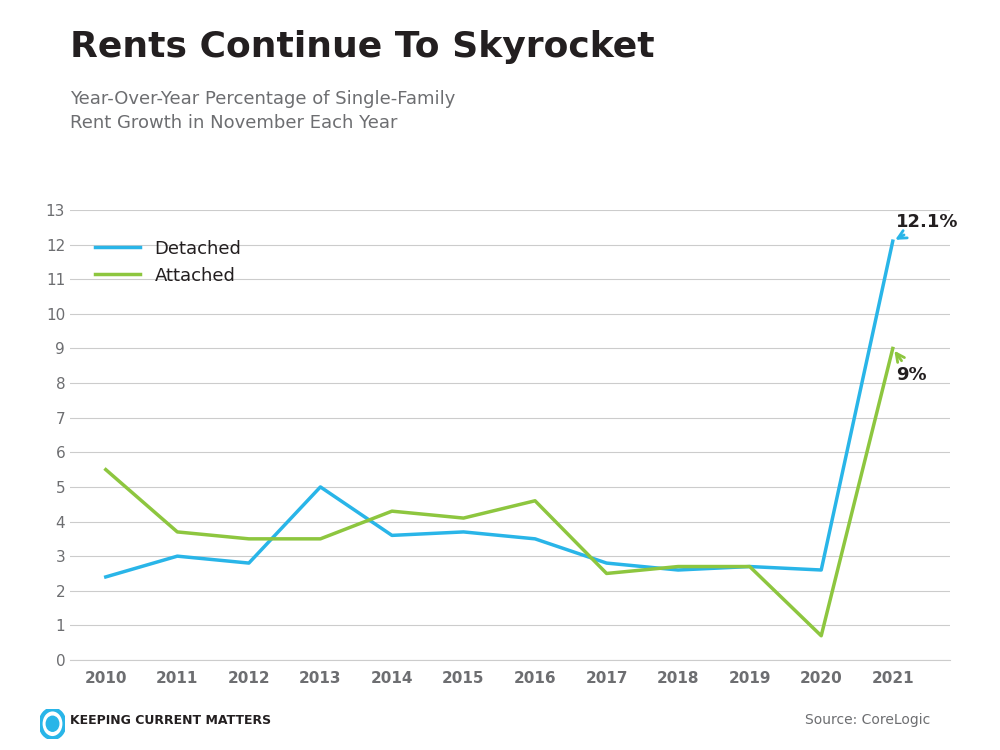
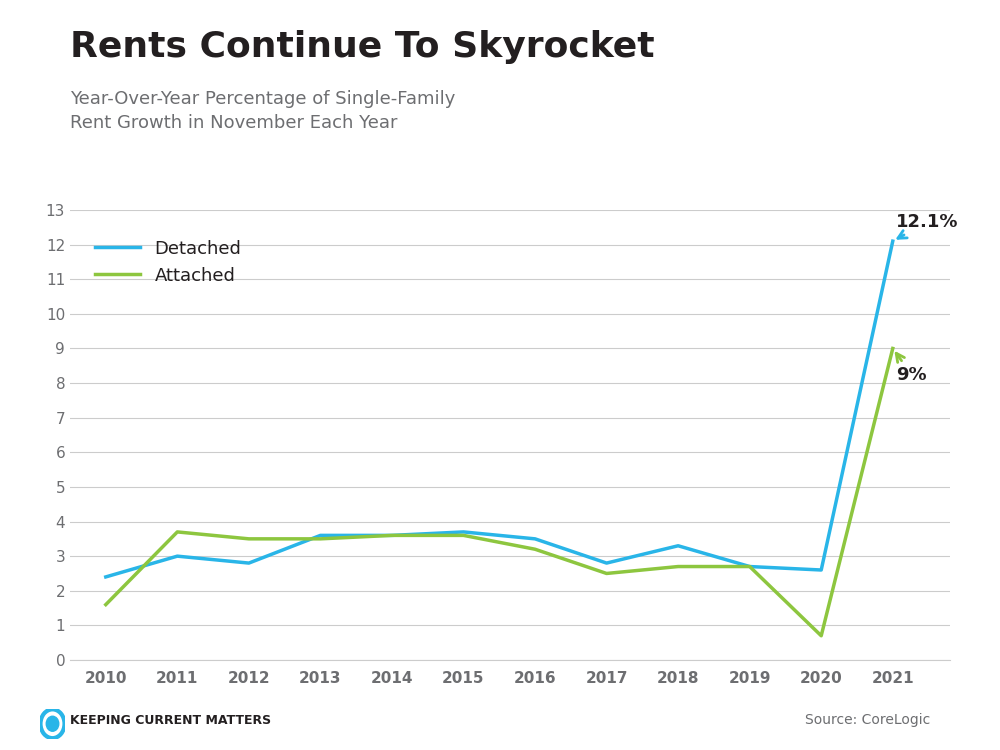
Attached/2010: 5.5 -> 1.6
Detached/2013: 5.0 -> 3.6
Attached/2014: 4.3 -> 3.6
Attached/2015: 4.1 -> 3.6
Attached/2016: 4.6 -> 3.2
Detached/2018: 2.6 -> 3.3
